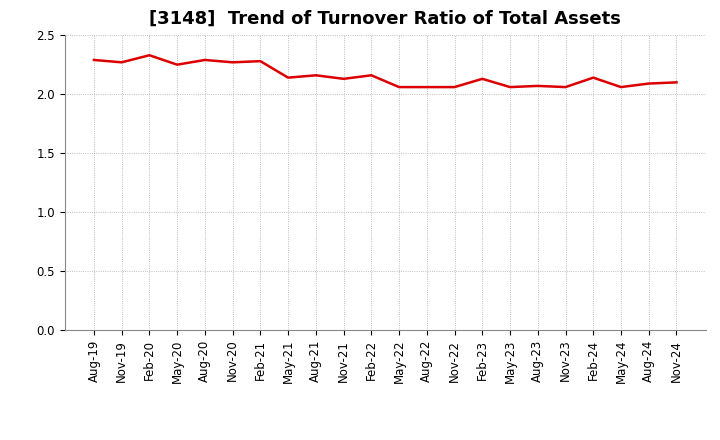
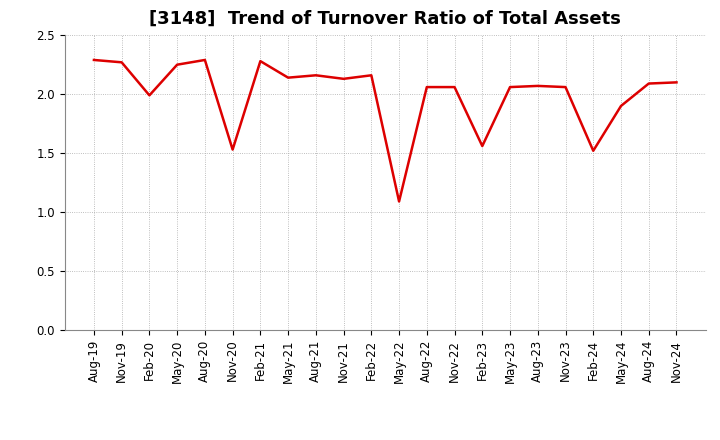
Feb-20: 2.33 -> 1.99
Nov-20: 2.27 -> 1.53
May-22: 2.06 -> 1.09
Feb-23: 2.13 -> 1.56
Feb-24: 2.14 -> 1.52
May-24: 2.06 -> 1.90
